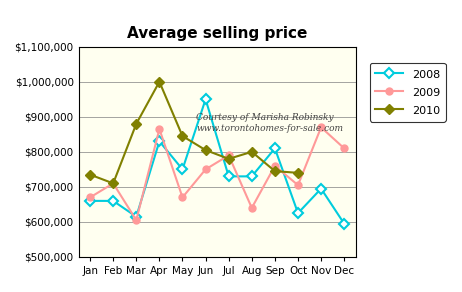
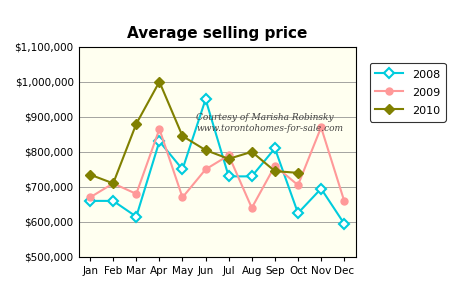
2009/Mar: $605,000 -> $680,000
2009/Dec: $810,000 -> $660,000
